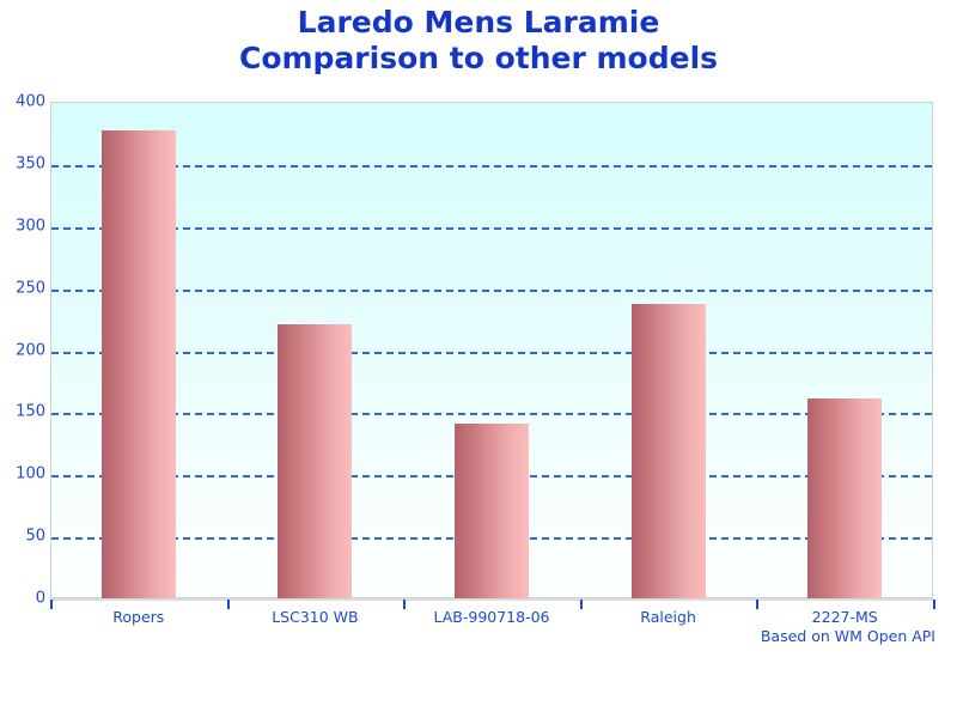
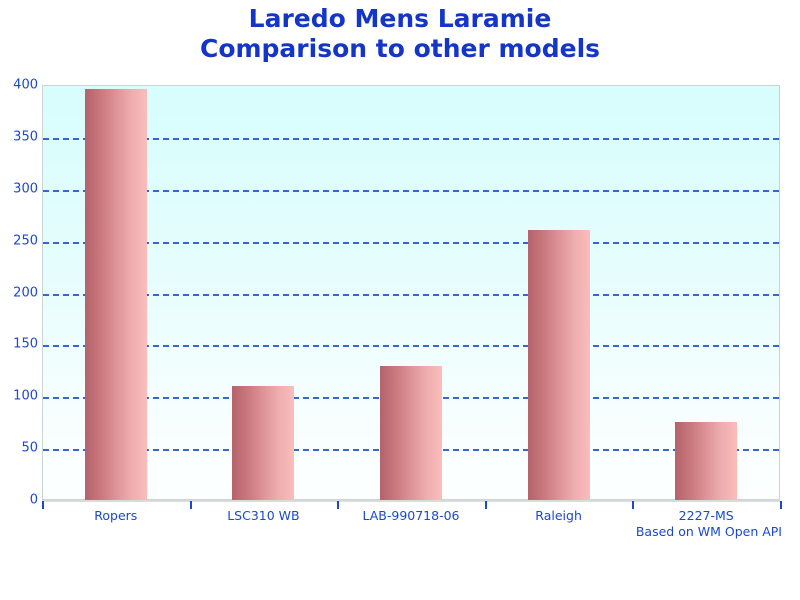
Ropers: 377 -> 396
LSC310 WB: 221 -> 110
LAB-990718-06: 141 -> 129
Raleigh: 237 -> 260
2227-MS: 161 -> 75
